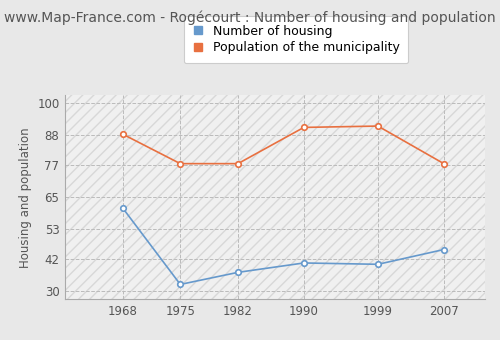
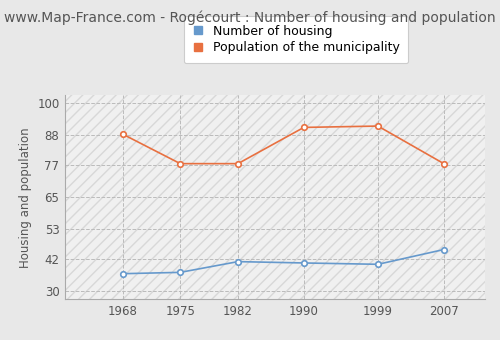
Number of housing/1968: 61.0 -> 36.5
Number of housing/1975: 32.5 -> 37.0
Number of housing/1982: 37.0 -> 41.0
